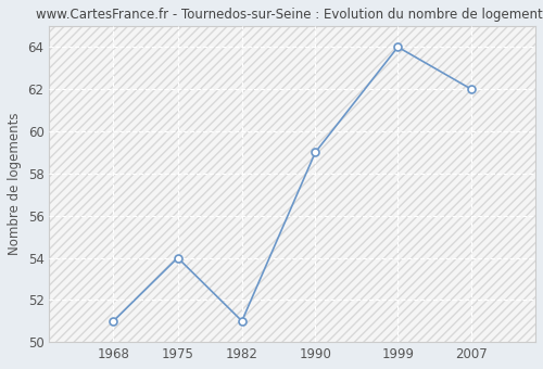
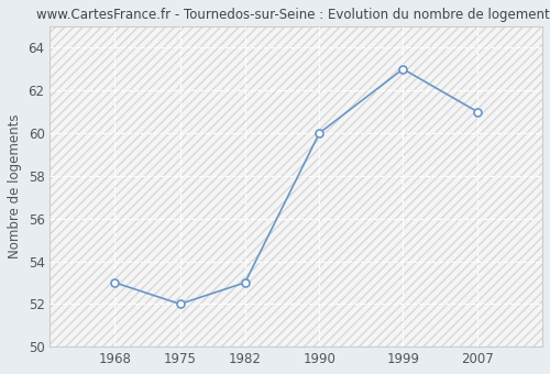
1968: 51 -> 53
1975: 54 -> 52
1982: 51 -> 53
1990: 59 -> 60
1999: 64 -> 63
2007: 62 -> 61
